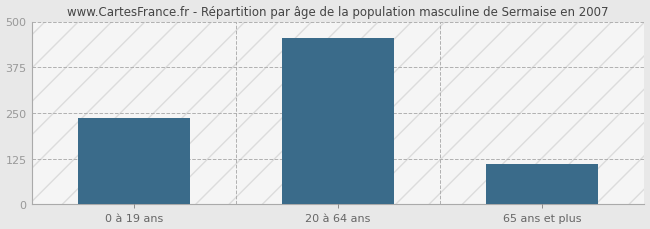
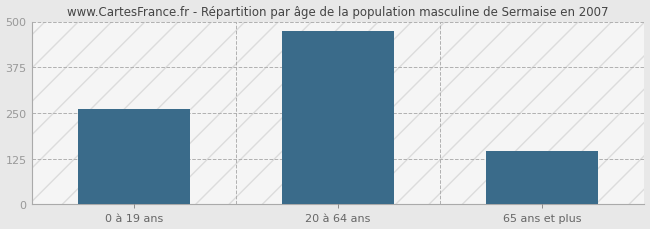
0 à 19 ans: 235 -> 260
20 à 64 ans: 455 -> 475
65 ans et plus: 110 -> 145
